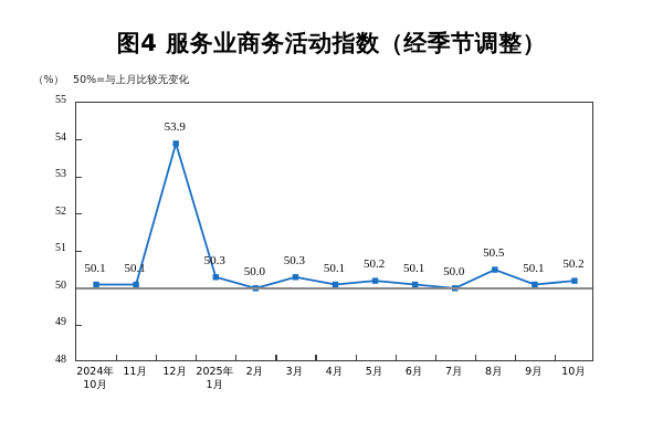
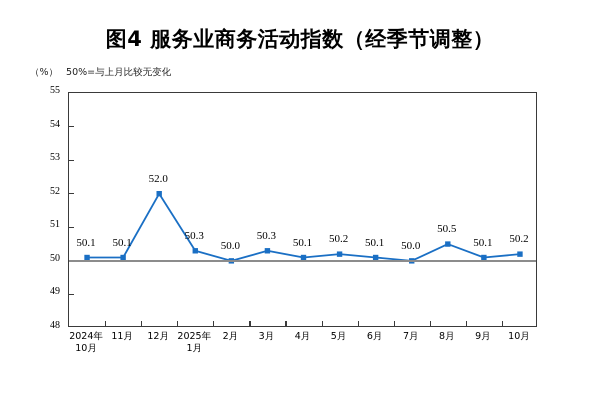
12月: 53.9 -> 52.0
